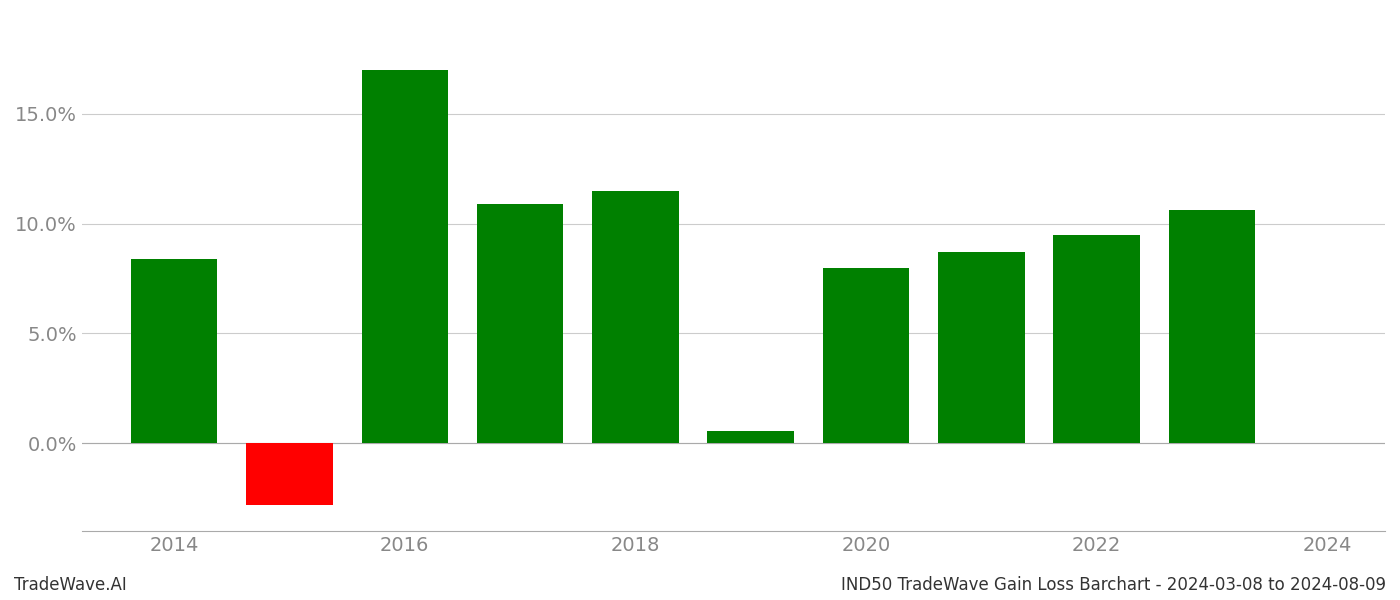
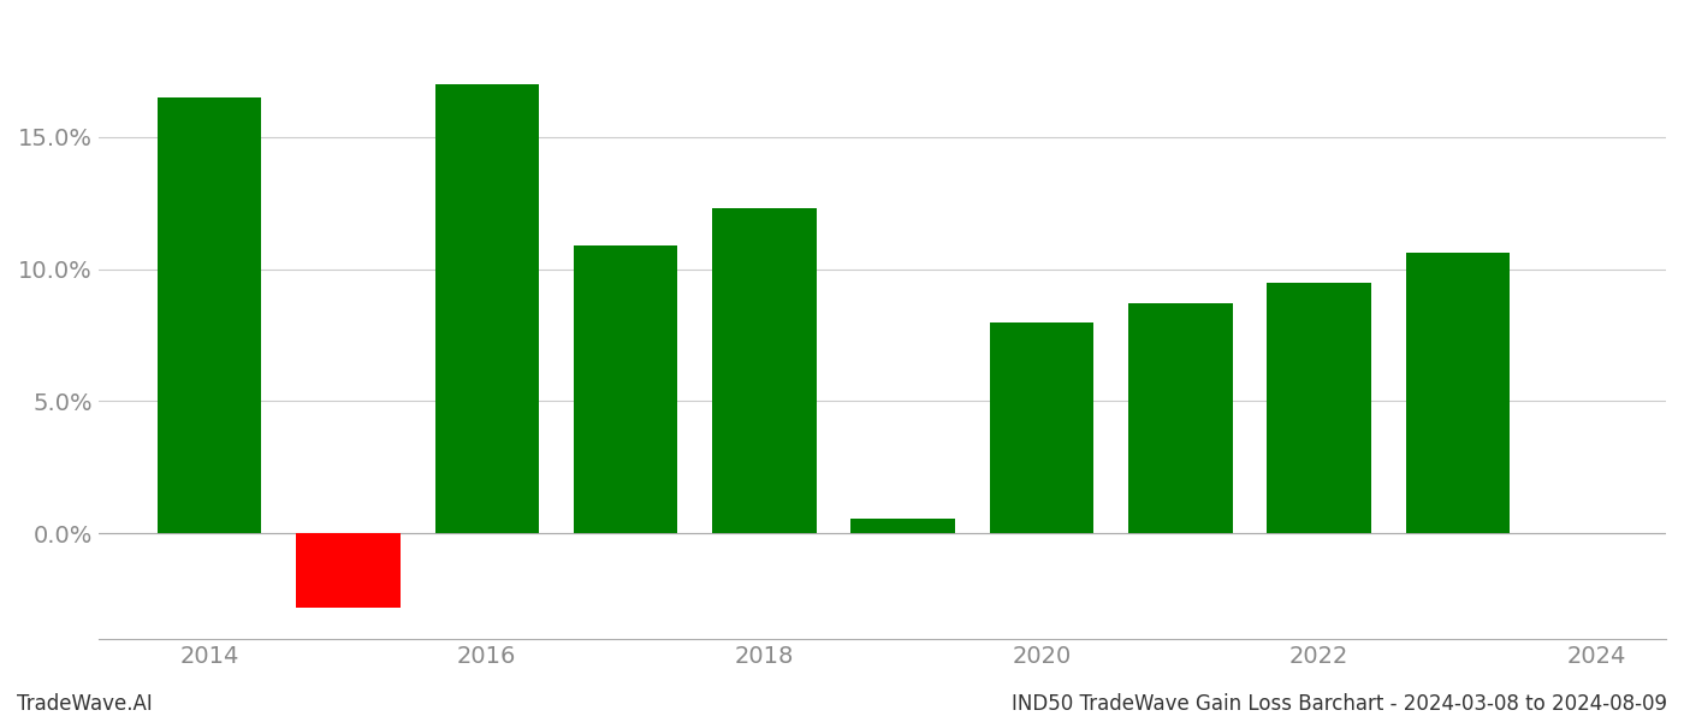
2014: 8.40% -> 16.50%
2018: 11.50% -> 12.30%
